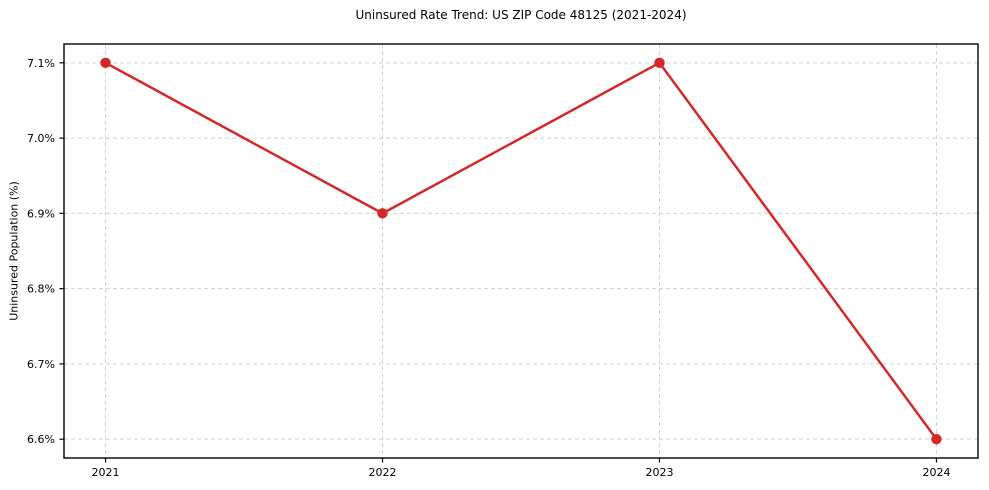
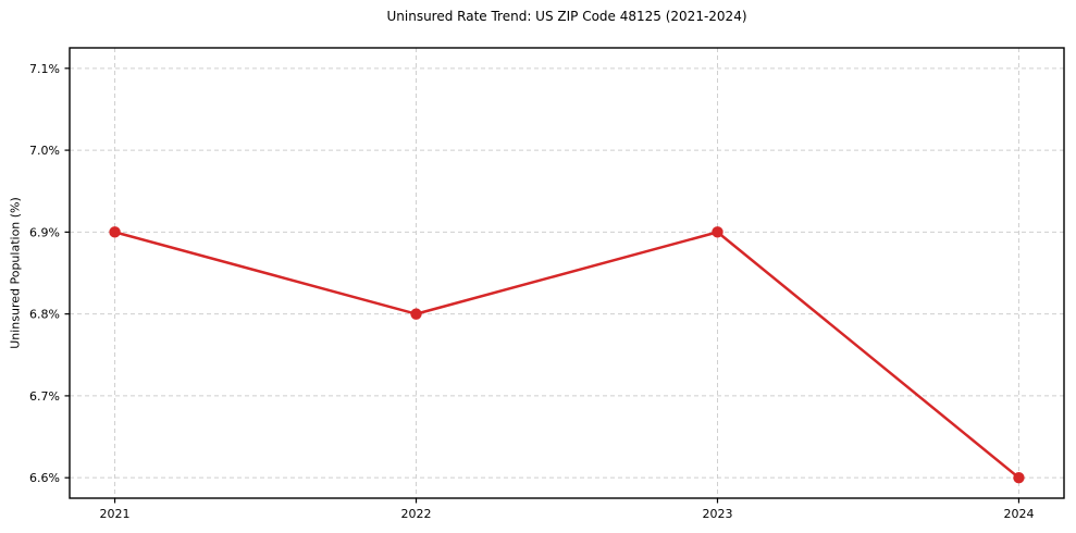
2021: 7.1% -> 6.9%
2022: 6.9% -> 6.8%
2023: 7.1% -> 6.9%
